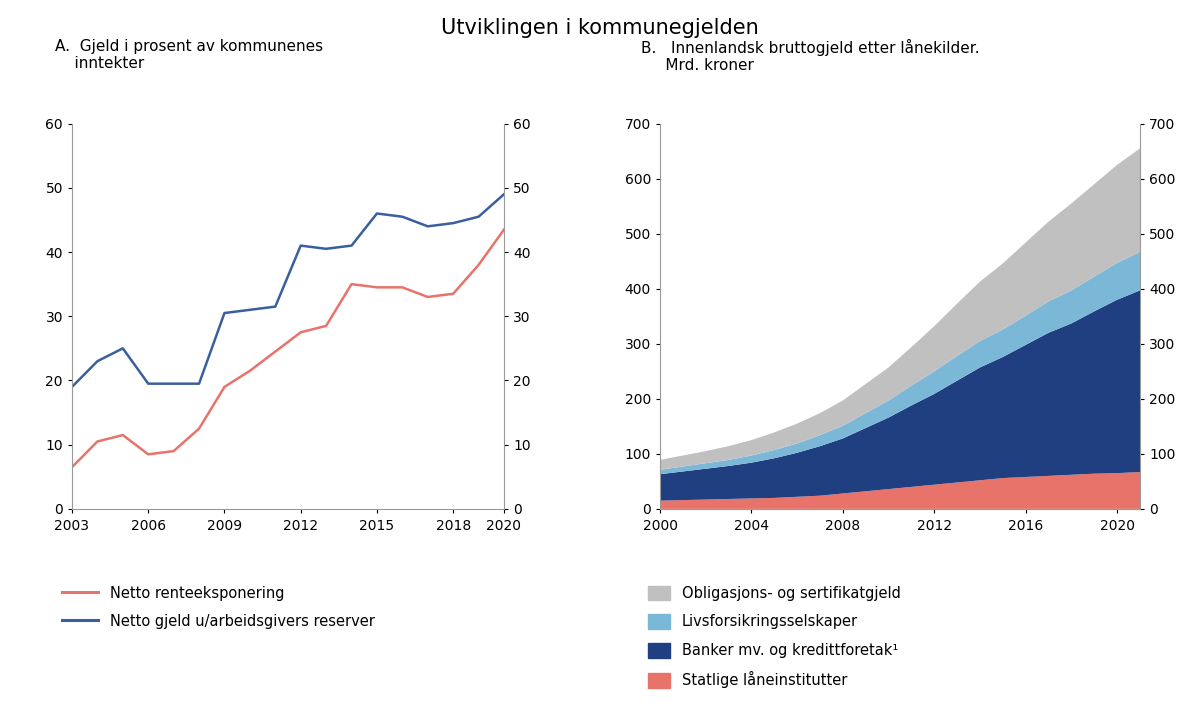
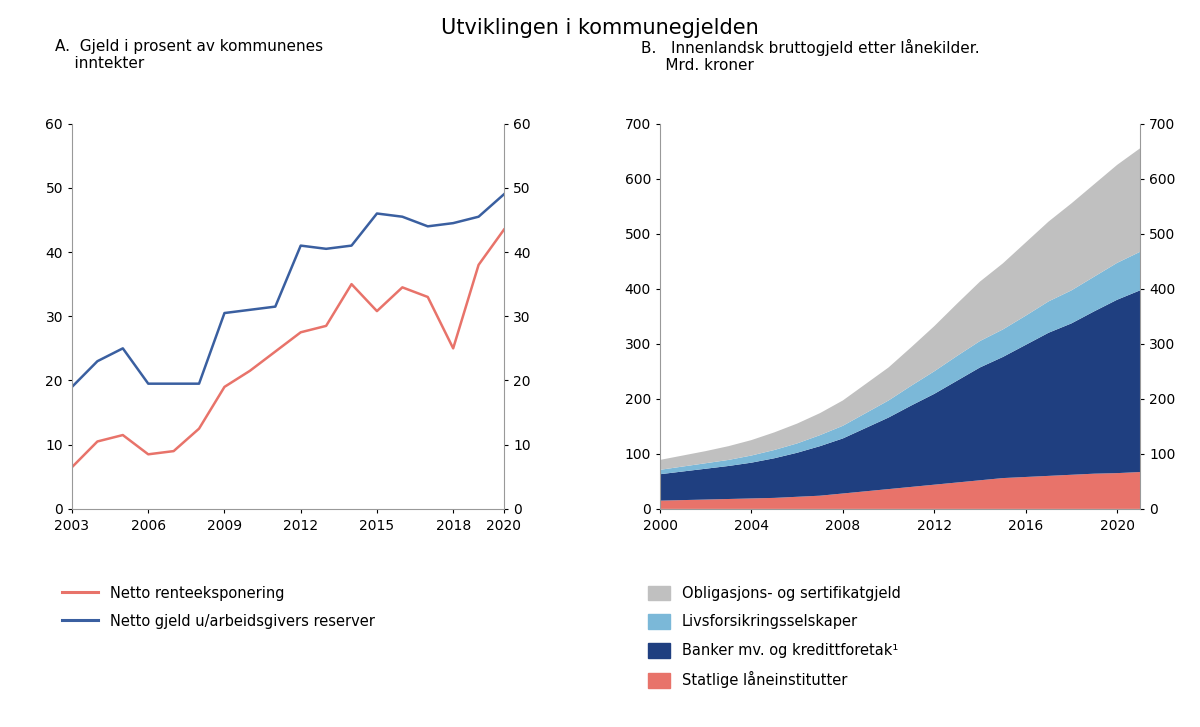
Netto renteeksponering/2015: 34.5 -> 30.8
Netto renteeksponering/2018: 33.5 -> 25.0
